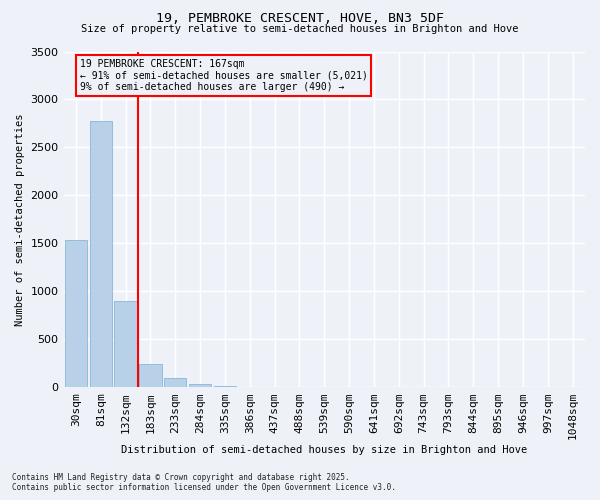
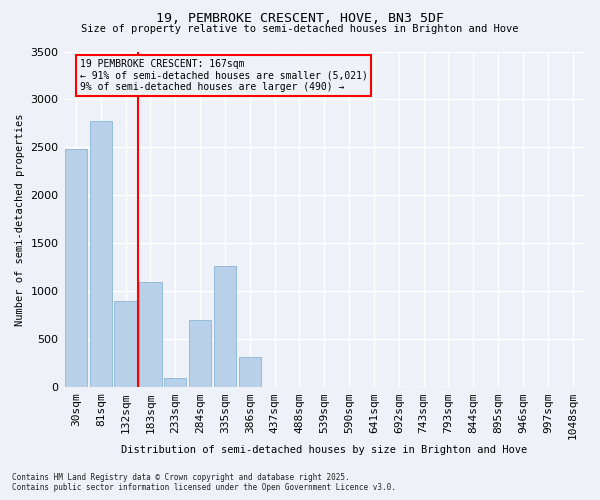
30sqm: 1540 -> 2480
183sqm: 240 -> 1100
284sqm: 40 -> 700
335sqm: 20 -> 1260
386sqm: 10 -> 320
